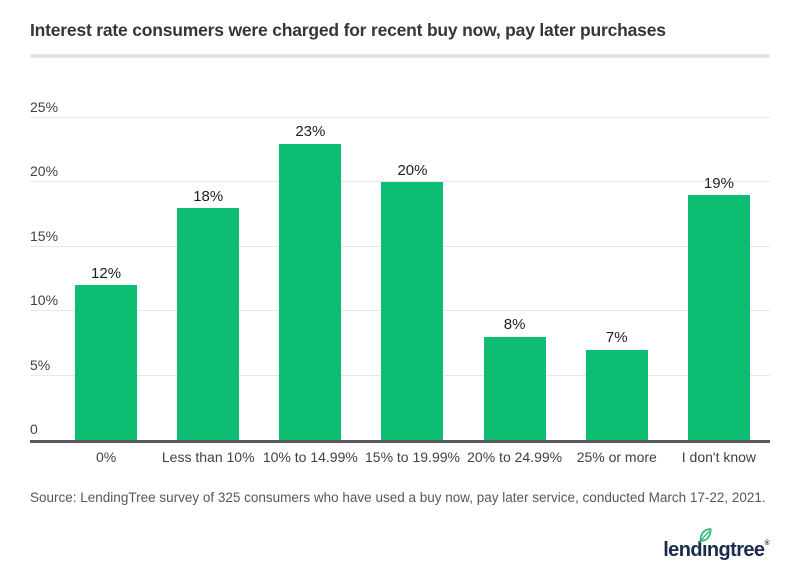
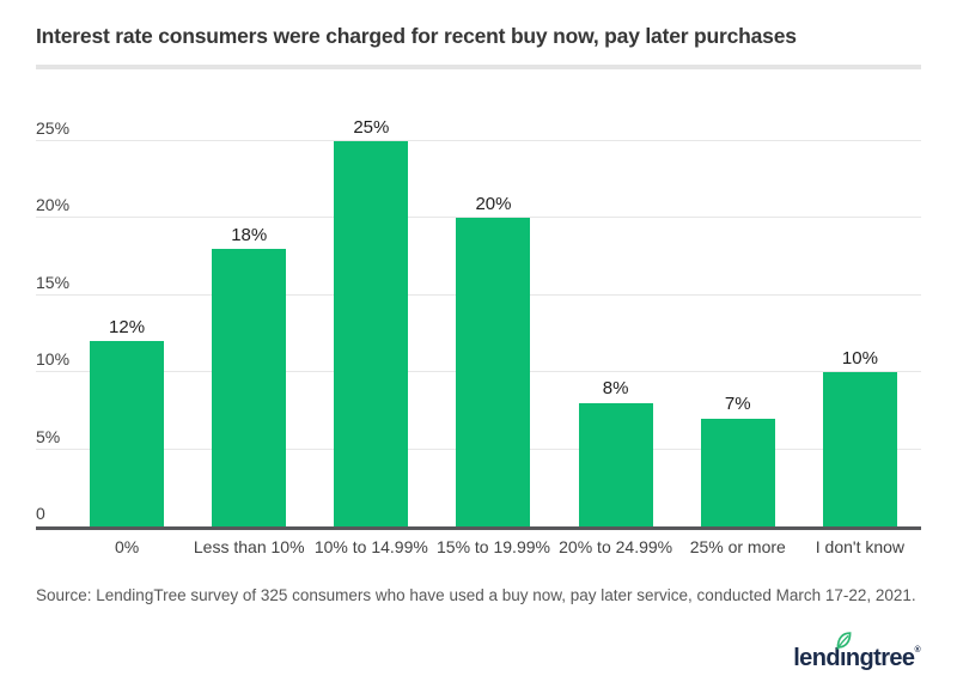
10% to 14.99%: 23% -> 25%
I don't know: 19% -> 10%
